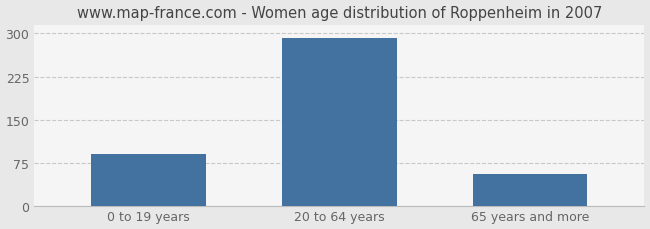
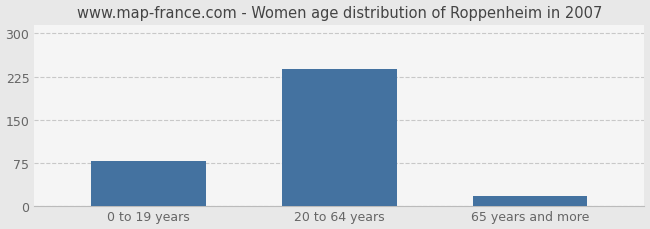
0 to 19 years: 90 -> 78
20 to 64 years: 293 -> 238
65 years and more: 55 -> 16
